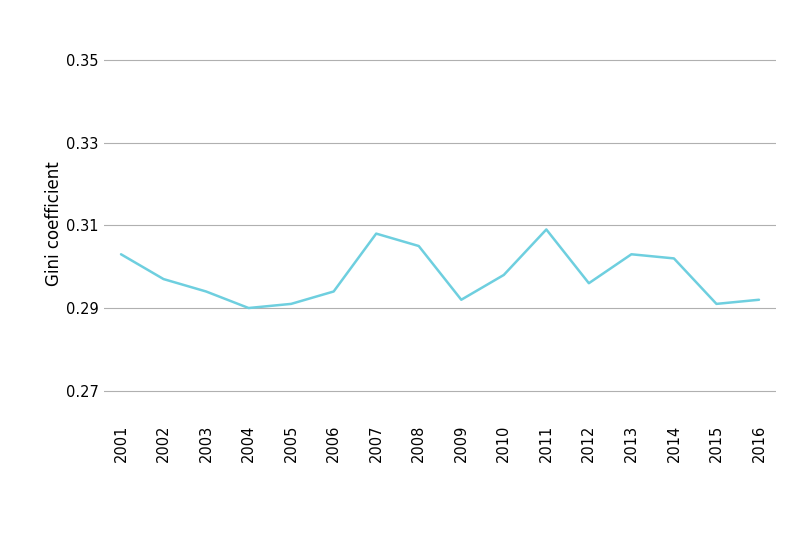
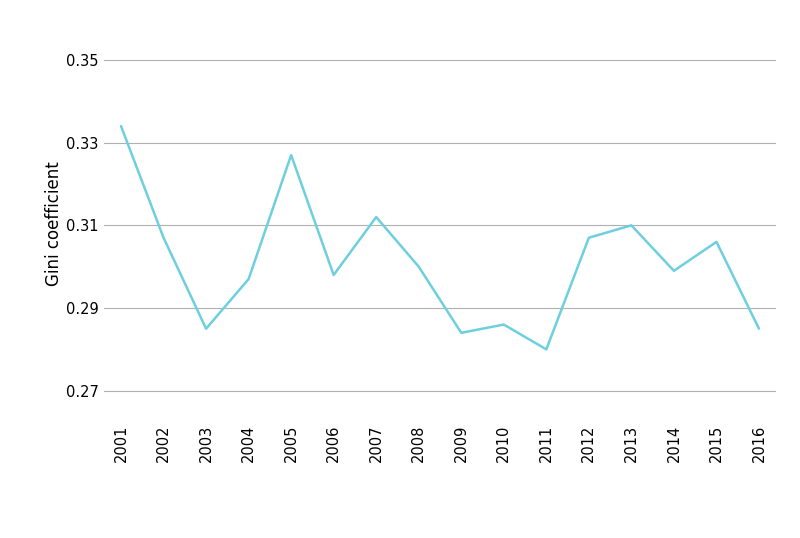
2001: 0.303 -> 0.334
2002: 0.297 -> 0.307
2003: 0.294 -> 0.285
2004: 0.290 -> 0.297
2005: 0.291 -> 0.327
2006: 0.294 -> 0.298
2007: 0.308 -> 0.312
2008: 0.305 -> 0.300
2009: 0.292 -> 0.284
2010: 0.298 -> 0.286
2011: 0.309 -> 0.280
2012: 0.296 -> 0.307
2013: 0.303 -> 0.310
2014: 0.302 -> 0.299
2015: 0.291 -> 0.306
2016: 0.292 -> 0.285
